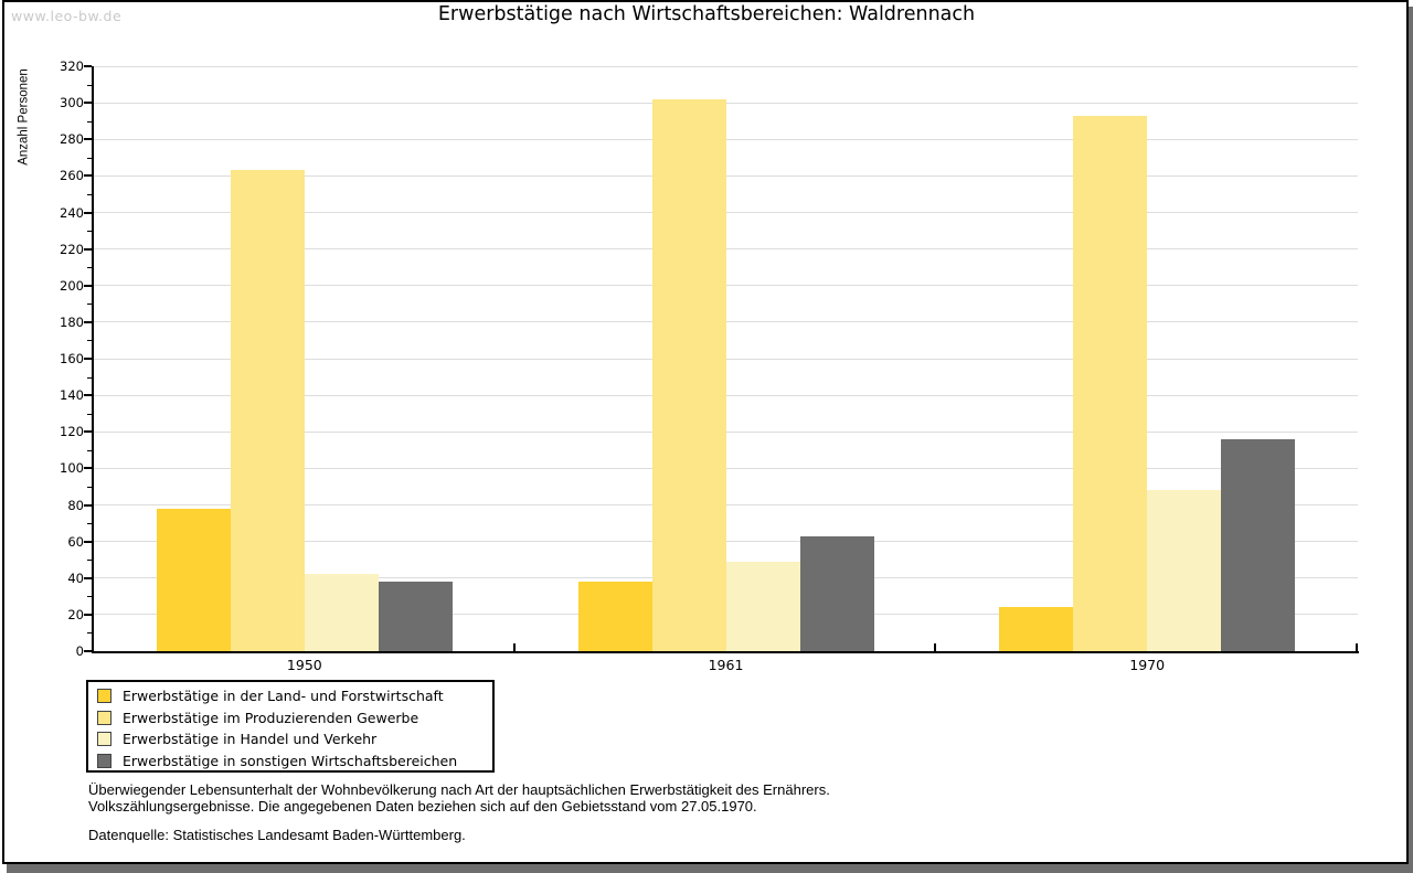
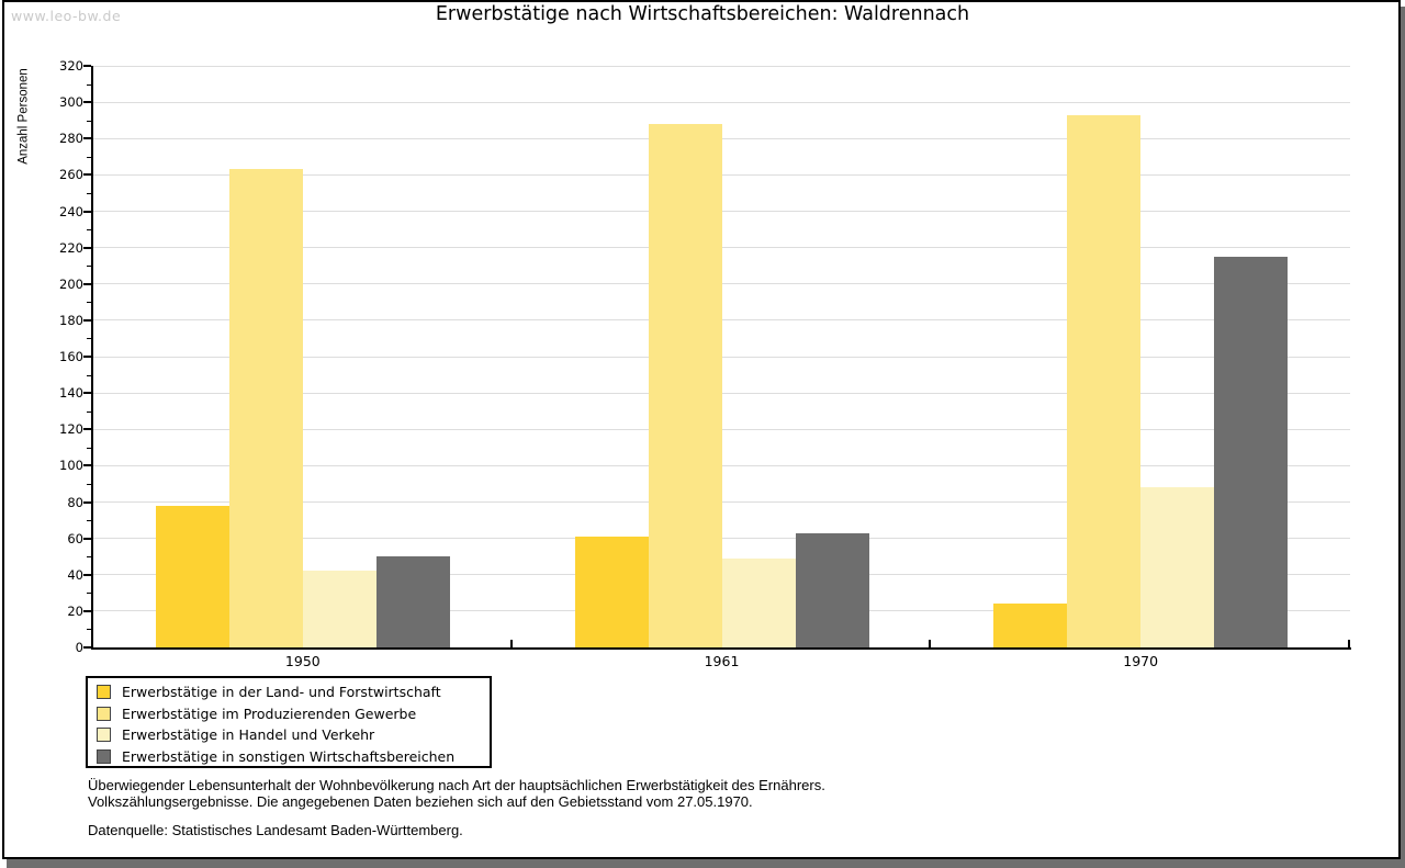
Erwerbstätige in sonstigen Wirtschaftsbereichen/1950: 38 -> 50
Erwerbstätige in der Land- und Forstwirtschaft/1961: 38 -> 61
Erwerbstätige im Produzierenden Gewerbe/1961: 302 -> 288
Erwerbstätige in sonstigen Wirtschaftsbereichen/1970: 116 -> 215
